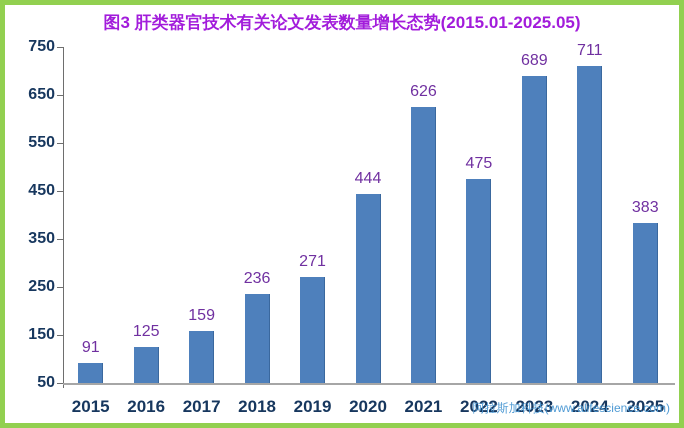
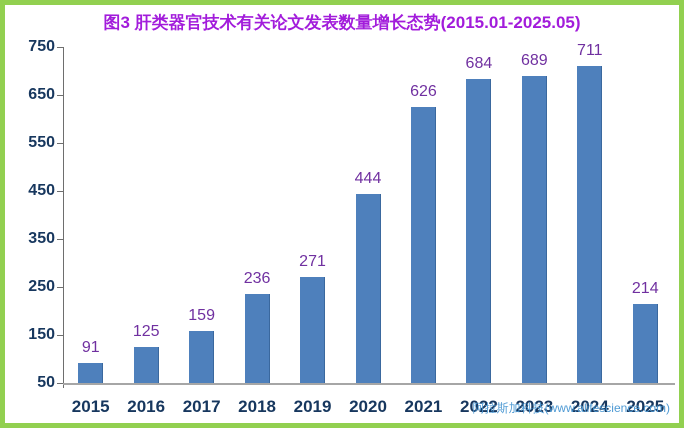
2022: 475 -> 684
2025: 383 -> 214
